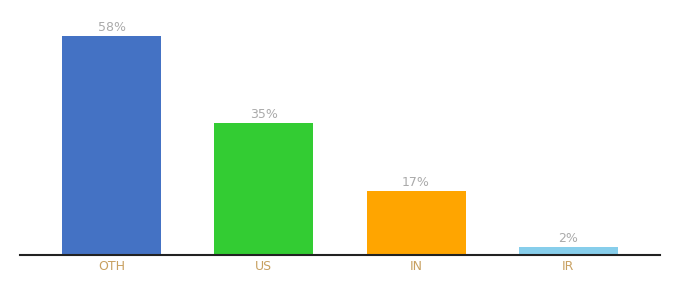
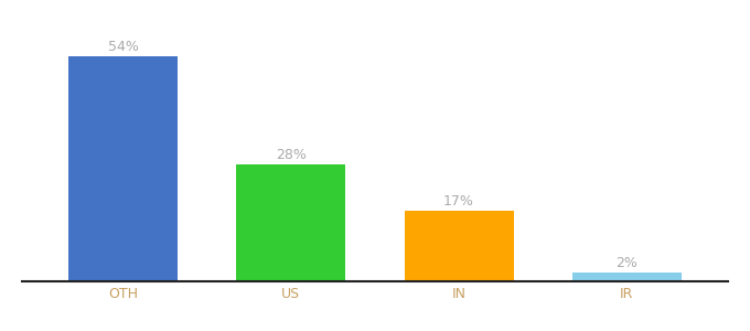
OTH: 58% -> 54%
US: 35% -> 28%
